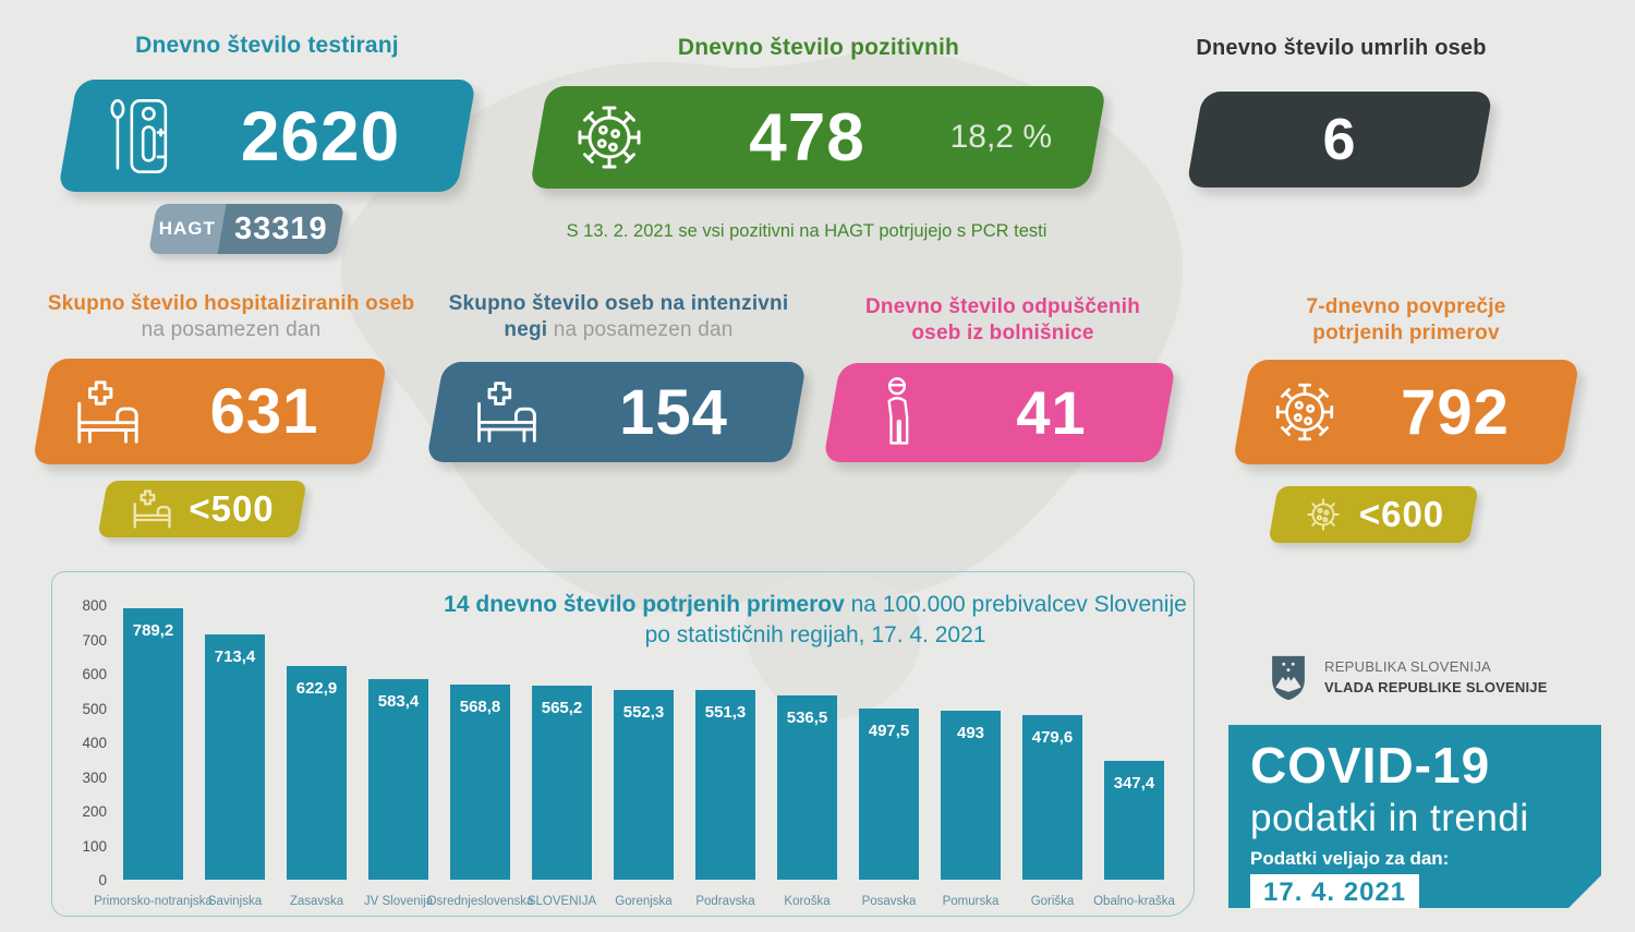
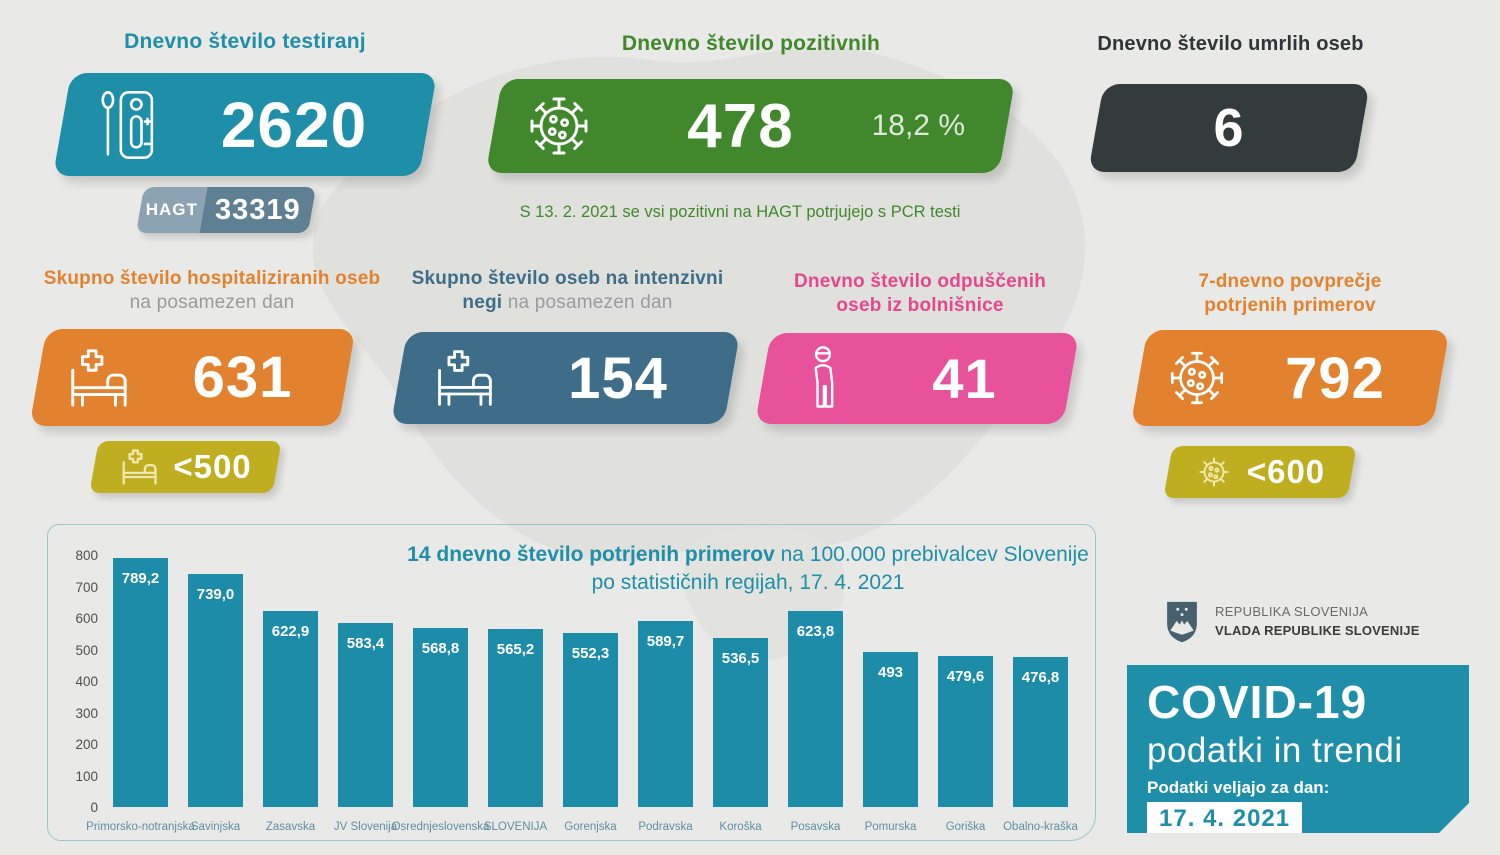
Savinjska: 713,4 -> 739,0
Podravska: 551,3 -> 589,7
Posavska: 497,5 -> 623,8
Obalno-kraška: 347,4 -> 476,8
